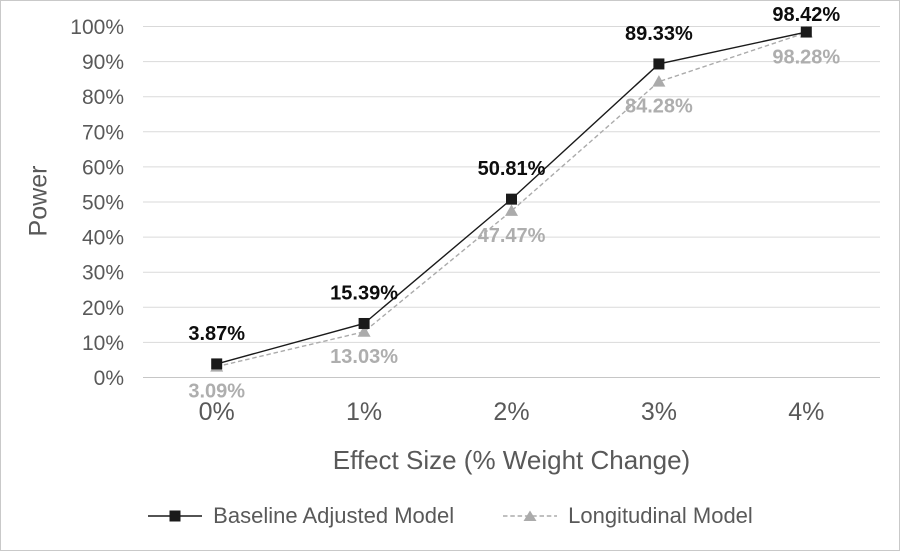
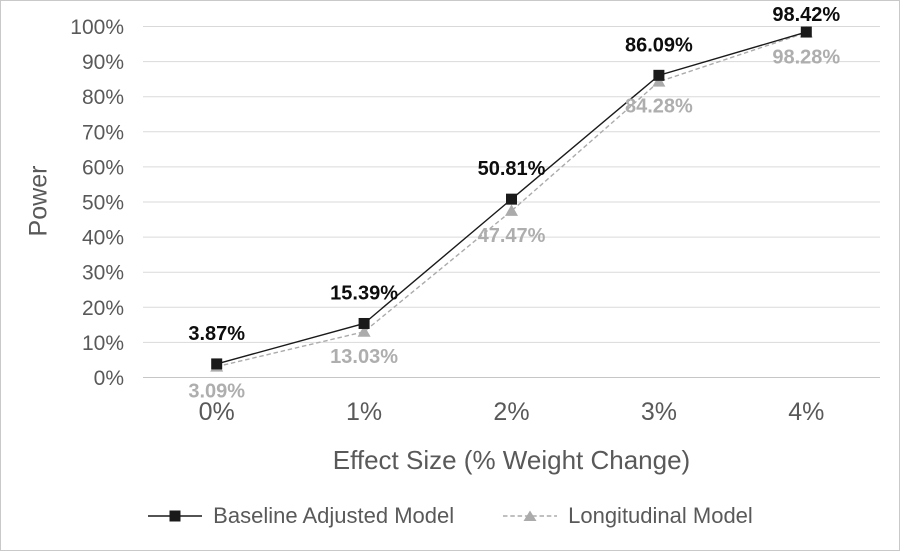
Baseline Adjusted Model/3%: 89.33% -> 86.09%
